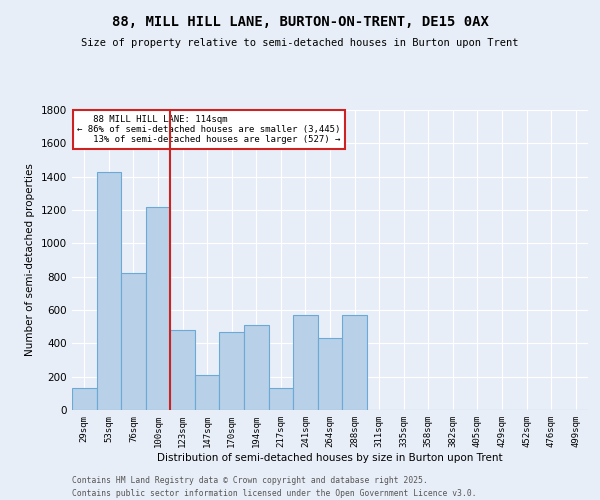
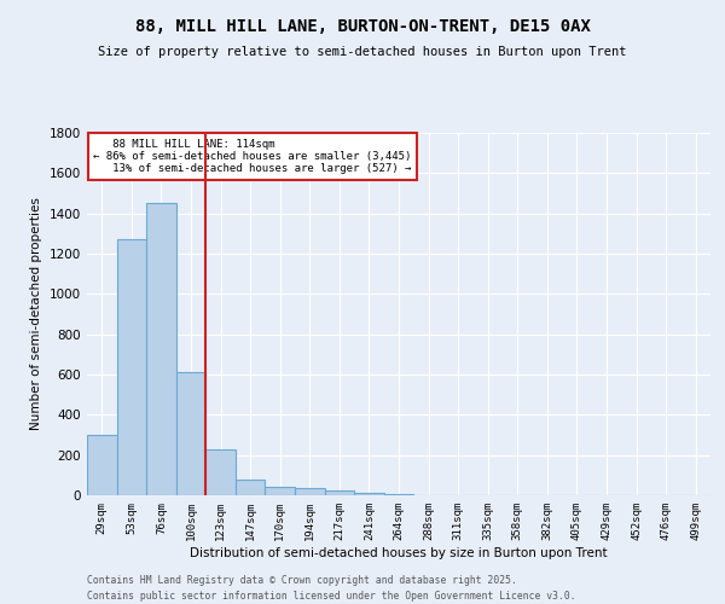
29sqm: 130 -> 300
53sqm: 1430 -> 1270
76sqm: 820 -> 1450
100sqm: 1220 -> 610
123sqm: 480 -> 230
147sqm: 210 -> 80
170sqm: 470 -> 40
194sqm: 510 -> 40
217sqm: 130 -> 20
241sqm: 570 -> 20
264sqm: 430 -> 10
288sqm: 570 -> 0
